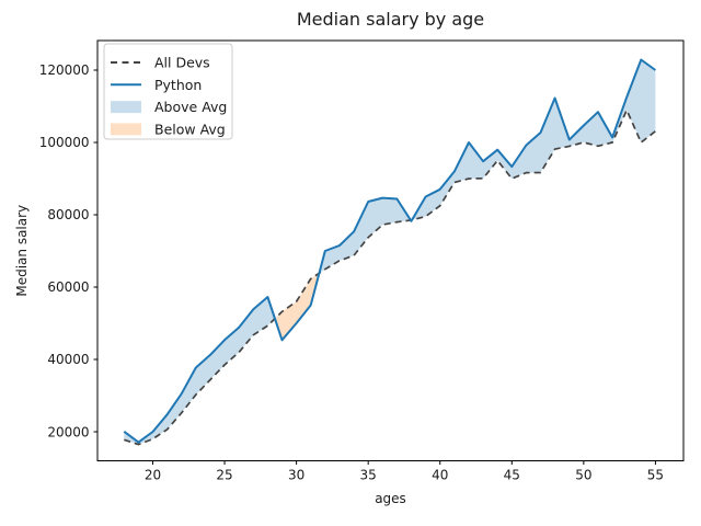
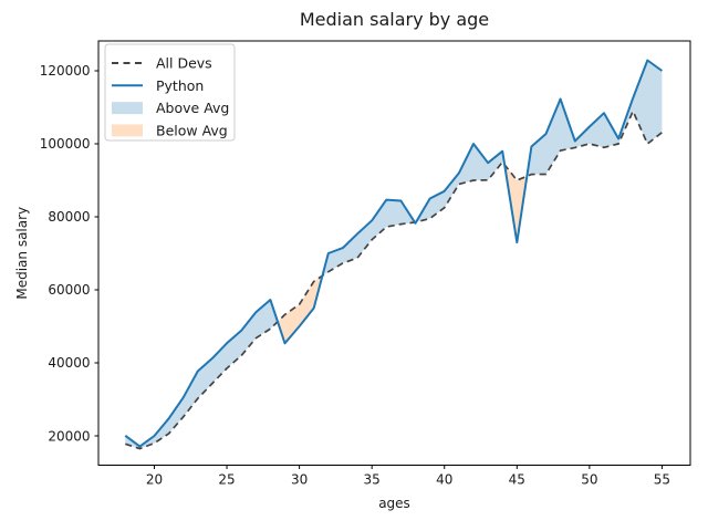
Python/35: 84000 -> 79000
Python/45: 93000 -> 73000
